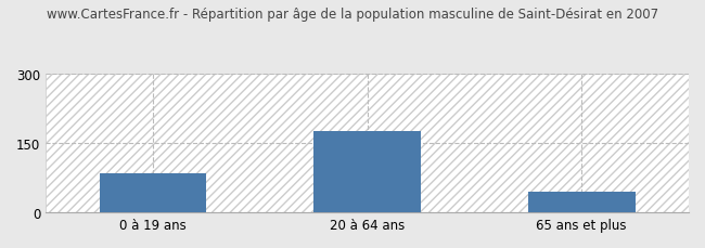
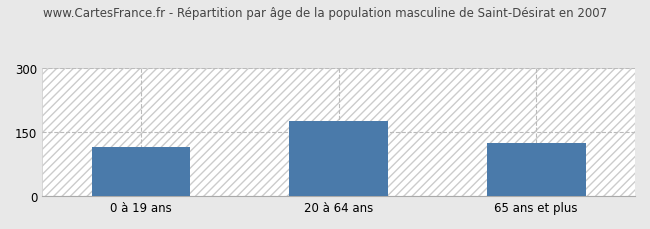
0 à 19 ans: 85 -> 115
65 ans et plus: 45 -> 125
